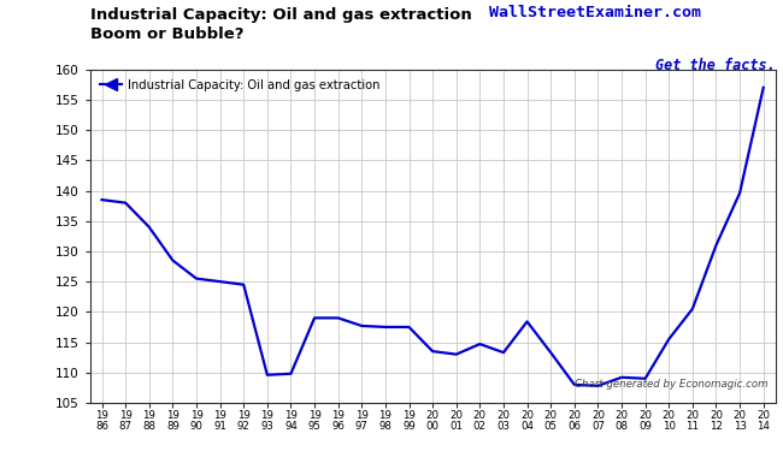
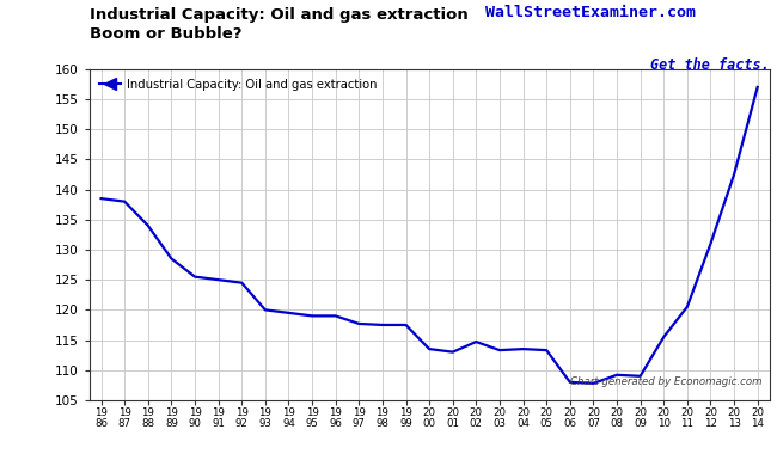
19 93: 109.6 -> 120.0
19 94: 109.8 -> 119.5
20 04: 118.4 -> 113.5
20 13: 139.6 -> 142.5
